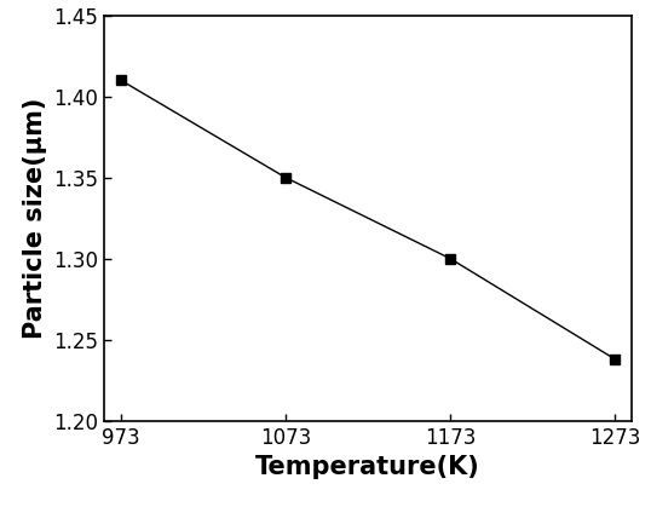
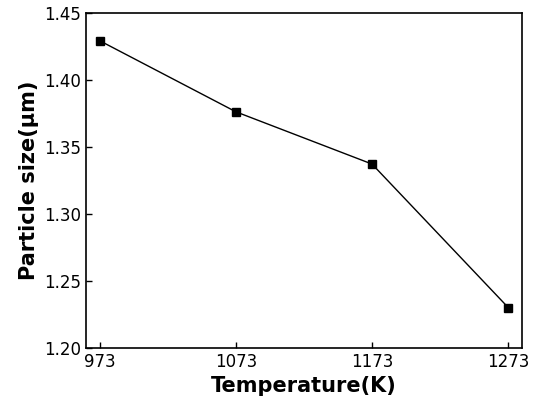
973: 1.410 -> 1.429
1073: 1.350 -> 1.376
1173: 1.300 -> 1.337
1273: 1.238 -> 1.230
